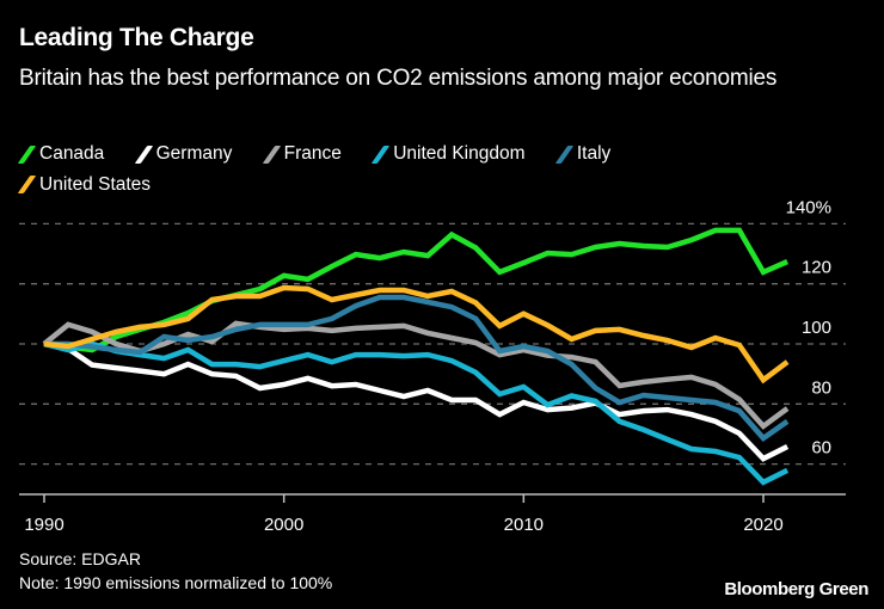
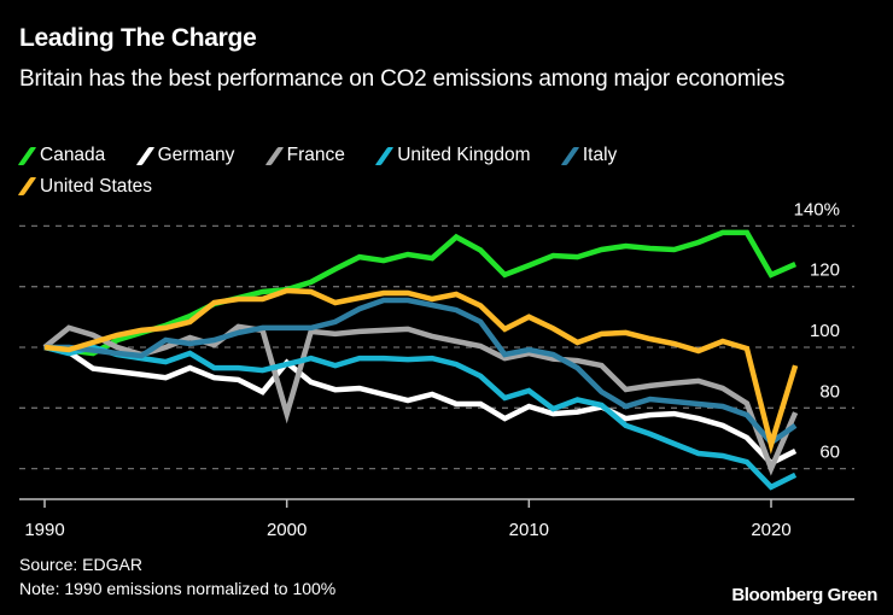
Canada/2000: 123% -> 119%
Germany/2000: 86% -> 95%
France/2000: 105% -> 78%
France/2020: 73% -> 60%
United States/2020: 88% -> 68%
